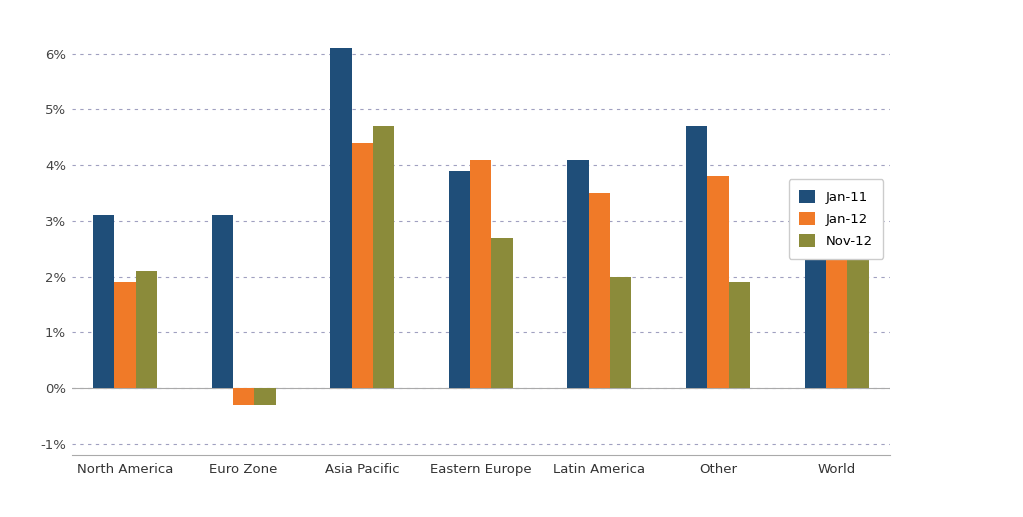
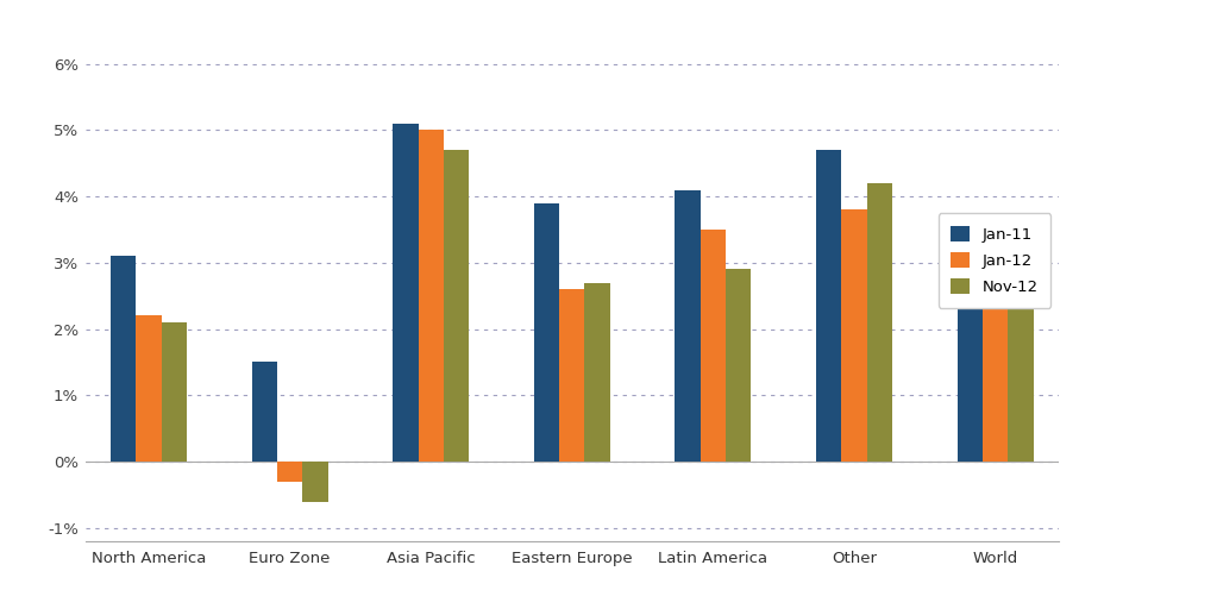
Jan-12/North America: 1.9% -> 2.2%
Jan-11/Euro Zone: 3.1% -> 1.5%
Nov-12/Euro Zone: -0.3% -> -0.6%
Jan-11/Asia Pacific: 6.1% -> 5.1%
Jan-12/Asia Pacific: 4.4% -> 5.0%
Jan-12/Eastern Europe: 4.1% -> 2.6%
Nov-12/Latin America: 2.0% -> 2.9%
Nov-12/Other: 1.9% -> 4.2%
